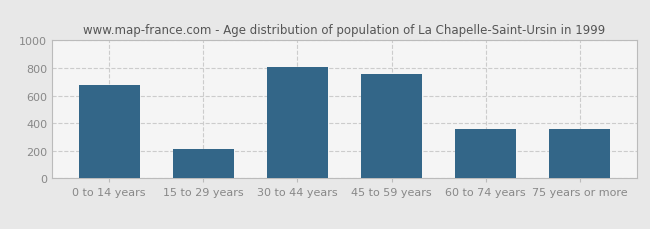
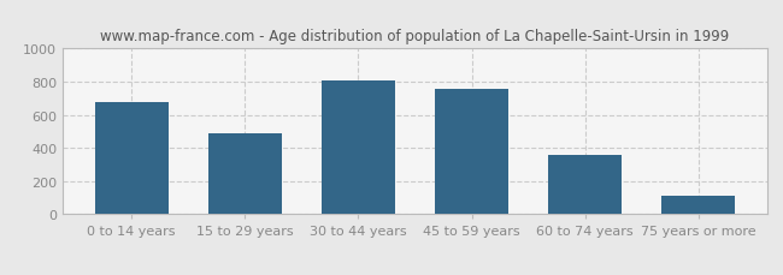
15 to 29 years: 210 -> 490
75 years or more: 360 -> 120
